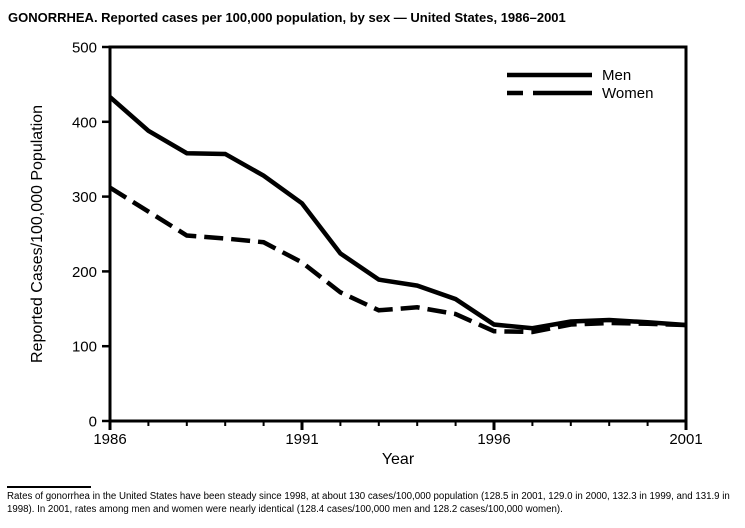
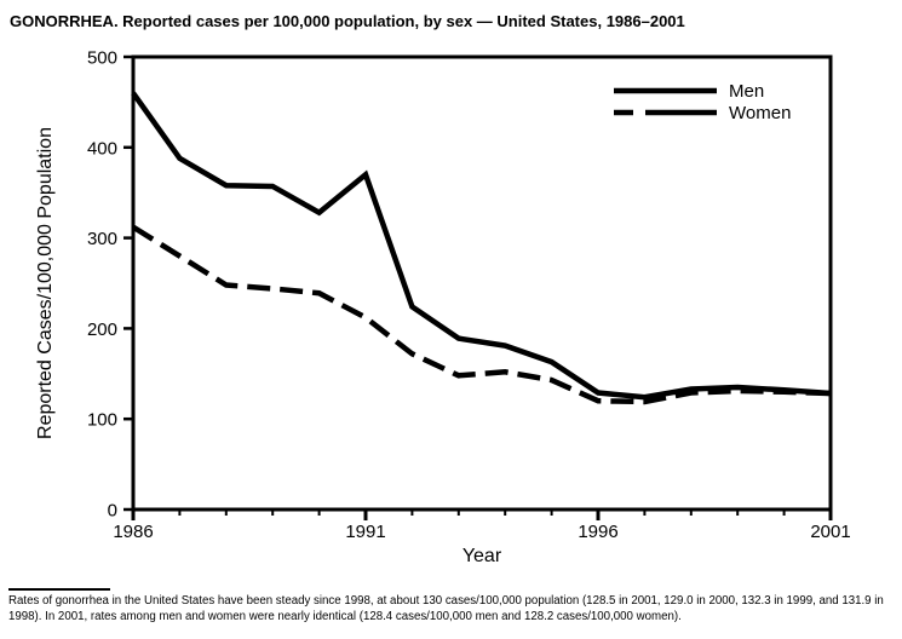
Men/1986: 430 -> 460
Men/1991: 290 -> 370
